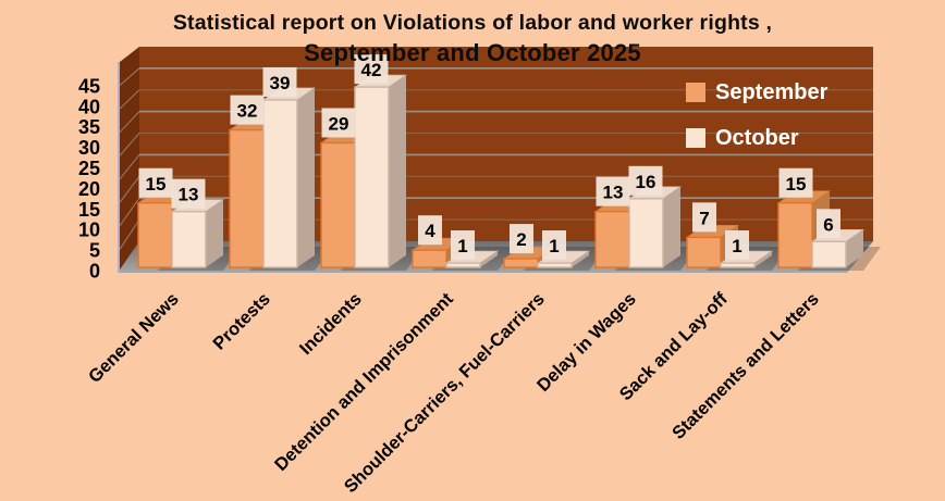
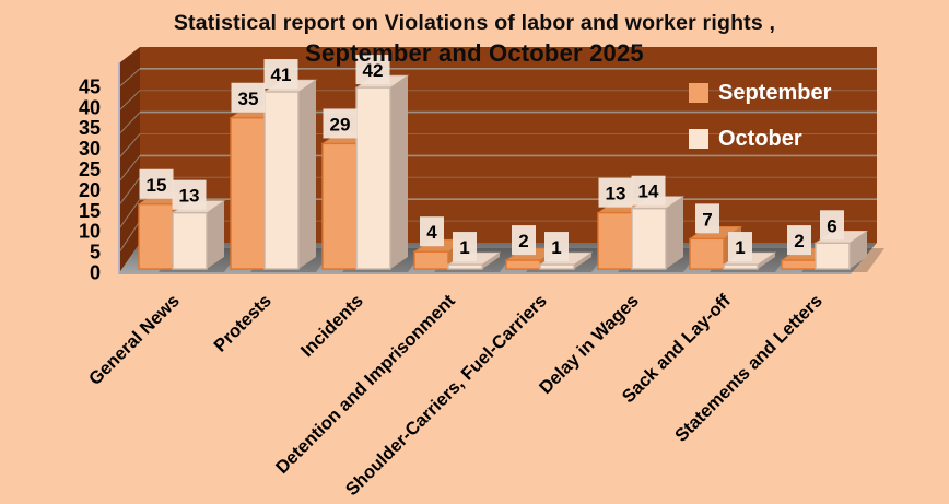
September/Protests: 32 -> 35
October/Protests: 39 -> 41
October/Delay in Wages: 16 -> 14
September/Statements and Letters: 15 -> 2
